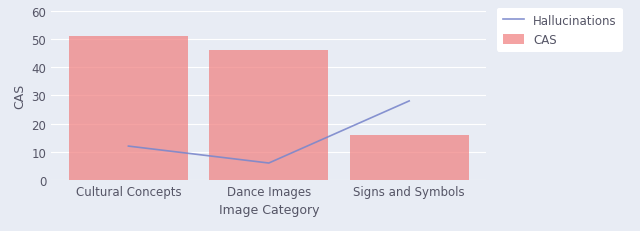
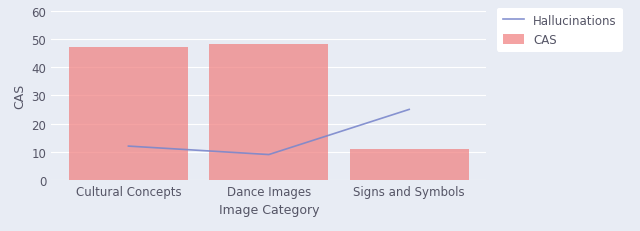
CAS/Cultural Concepts: 51 -> 47
CAS/Dance Images: 46 -> 48
Hallucinations/Dance Images: 6 -> 9
CAS/Signs and Symbols: 16 -> 11
Hallucinations/Signs and Symbols: 28 -> 25
